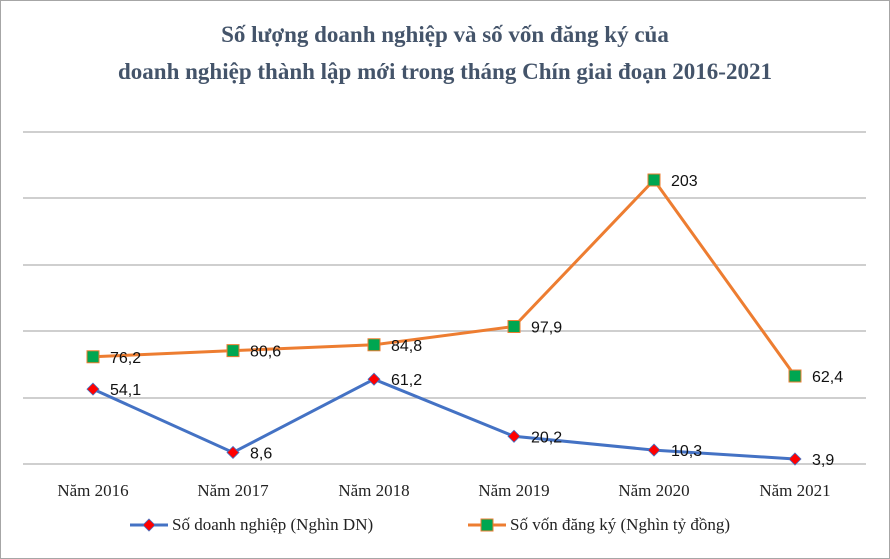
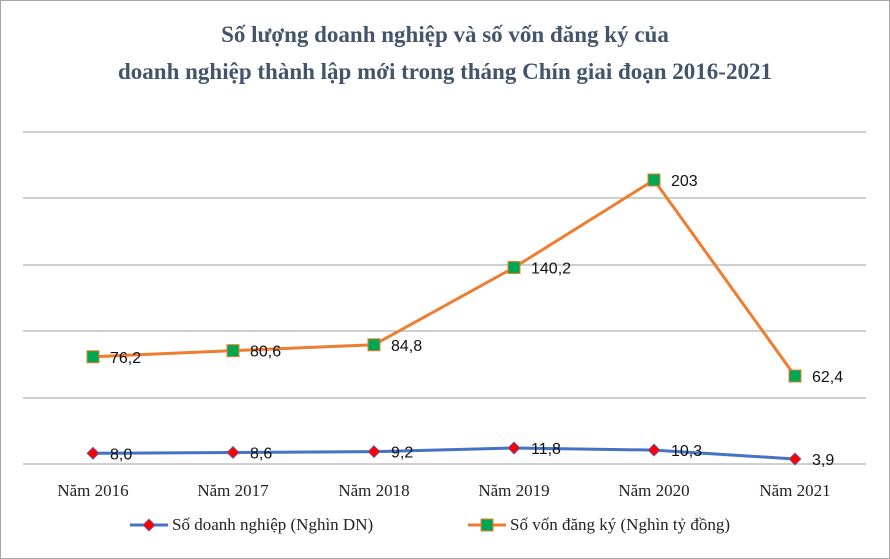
Số doanh nghiệp (Nghìn DN)/Năm 2016: 54,1 -> 8,0
Số doanh nghiệp (Nghìn DN)/Năm 2018: 61,2 -> 9,2
Số doanh nghiệp (Nghìn DN)/Năm 2019: 20,2 -> 11,8
Số vốn đăng ký (Nghìn tỷ đồng)/Năm 2019: 97,9 -> 140,2
